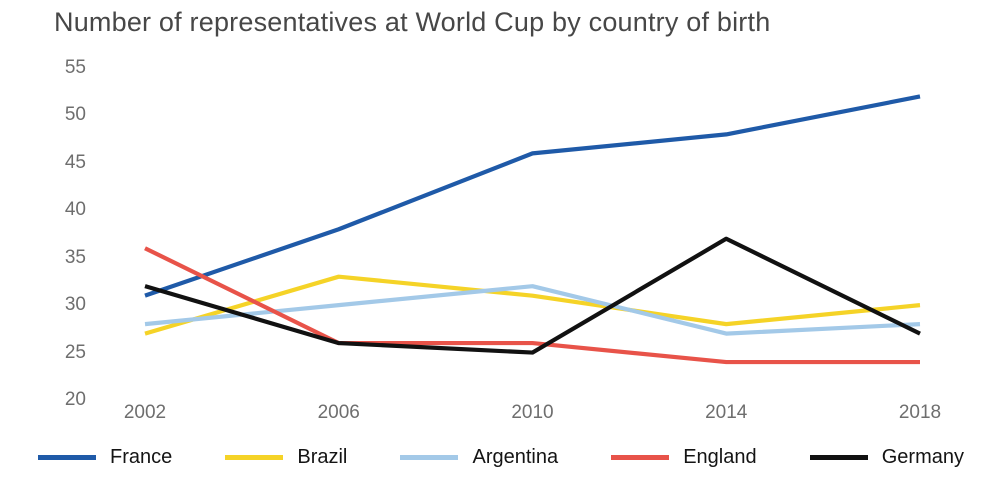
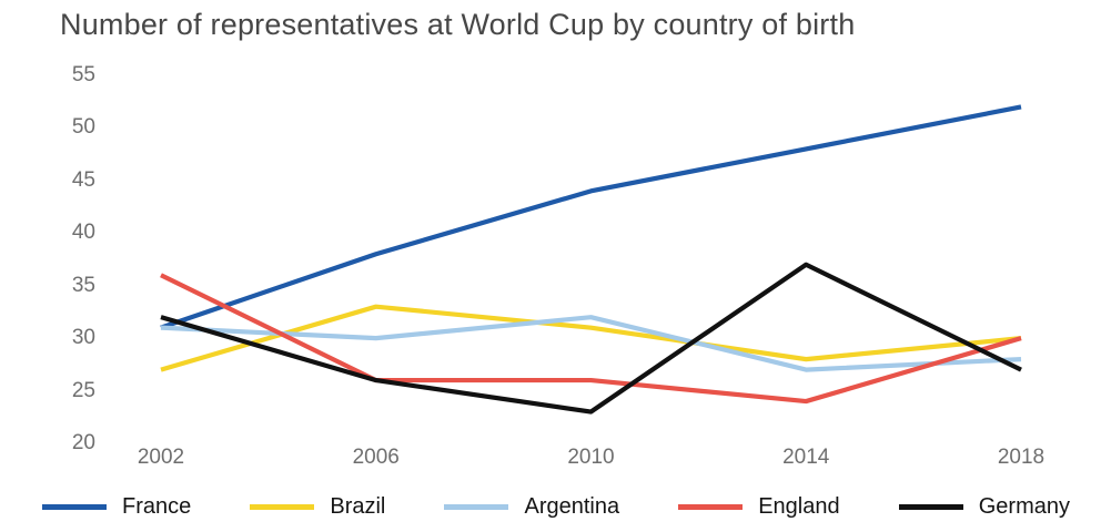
Argentina/2002: 28 -> 31
France/2010: 46 -> 44
Germany/2010: 25 -> 23
England/2018: 24 -> 30
